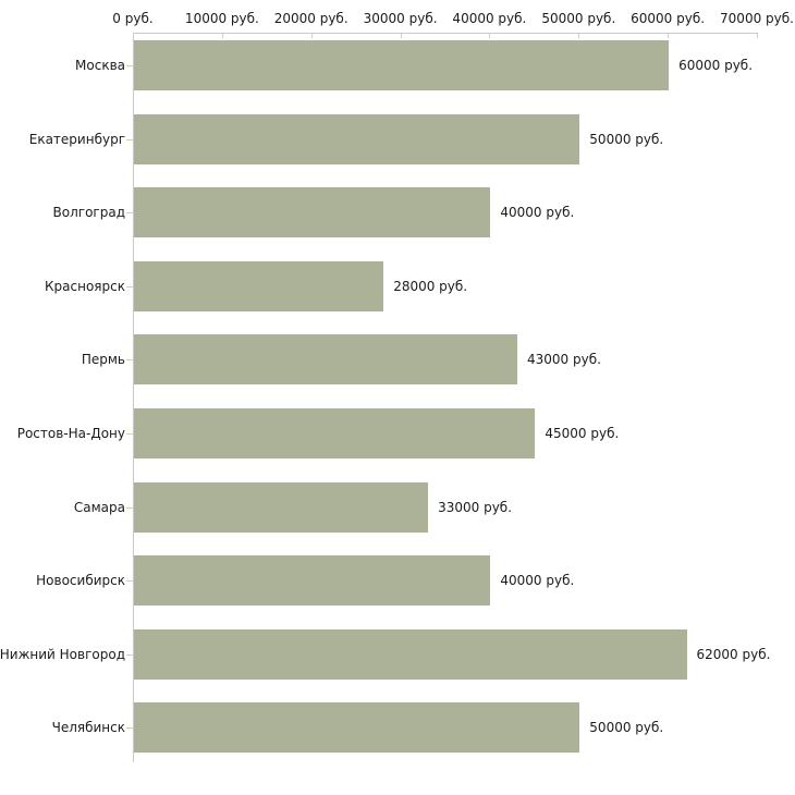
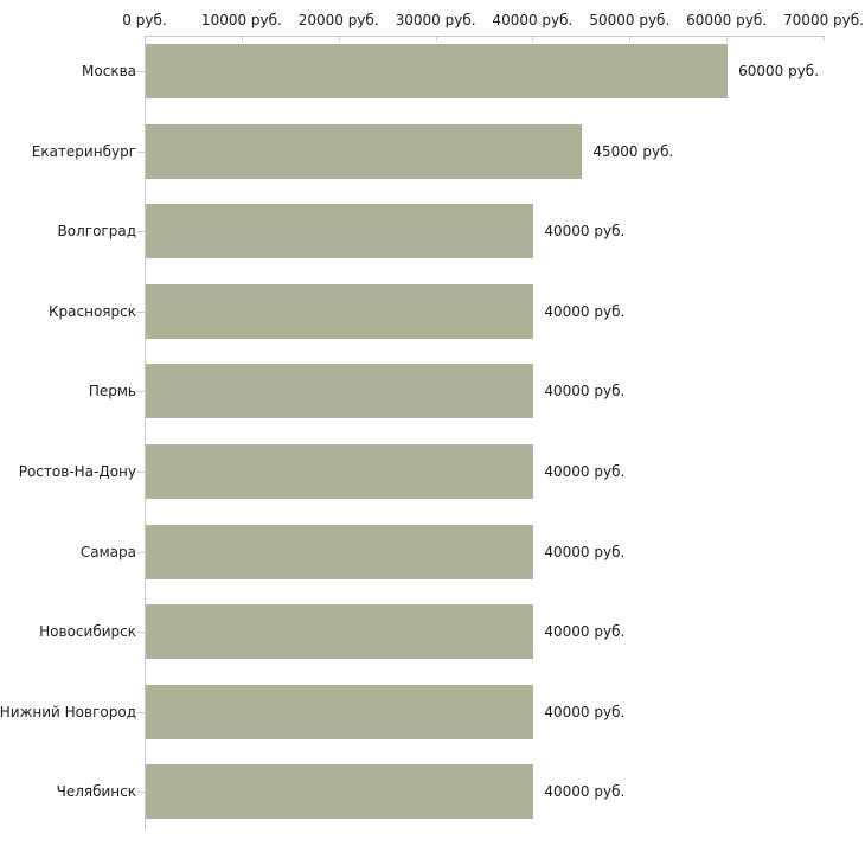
Екатеринбург: 50000 -> 45000
Красноярск: 28000 -> 40000
Пермь: 43000 -> 40000
Ростов-На-Дону: 45000 -> 40000
Самара: 33000 -> 40000
Нижний Новгород: 62000 -> 40000
Челябинск: 50000 -> 40000
